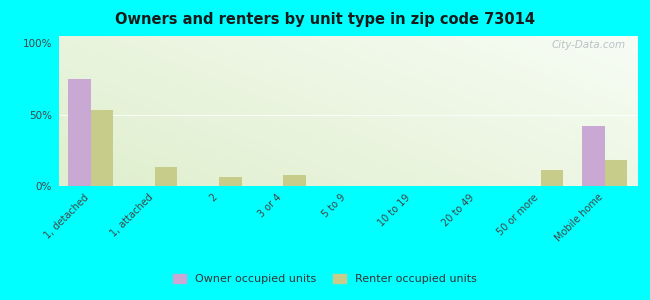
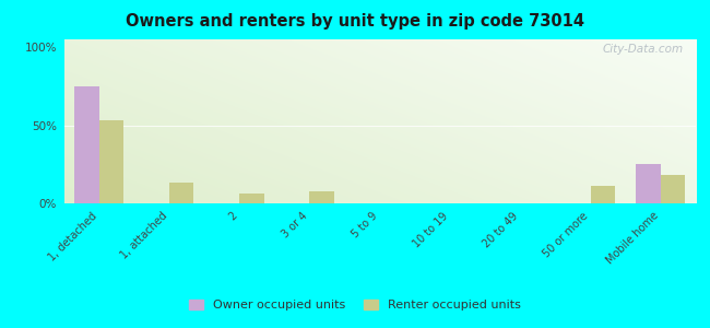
Owner occupied units/Mobile home: 42% -> 25%
